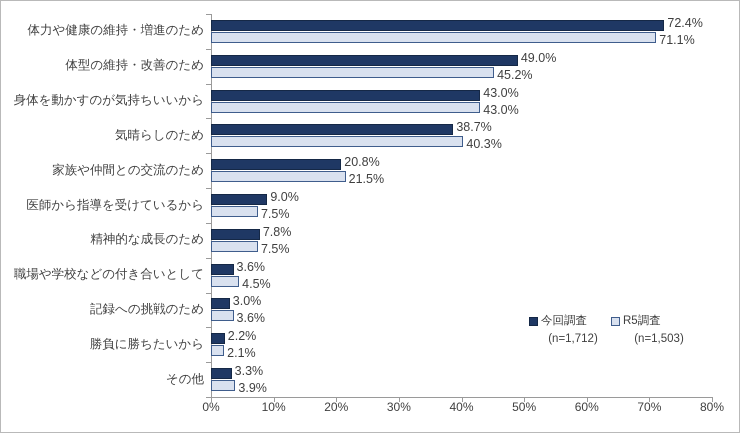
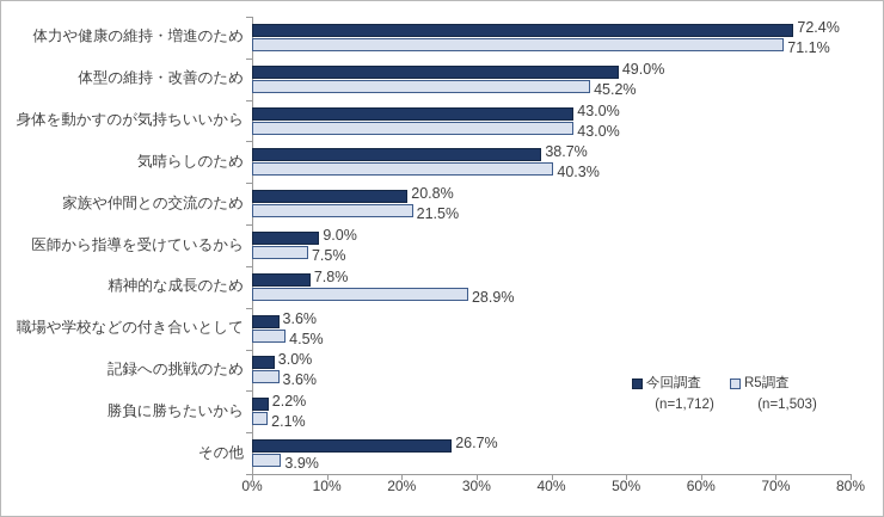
R5調査/精神的な成長のため: 7.5% -> 28.9%
今回調査/その他: 3.3% -> 26.7%
